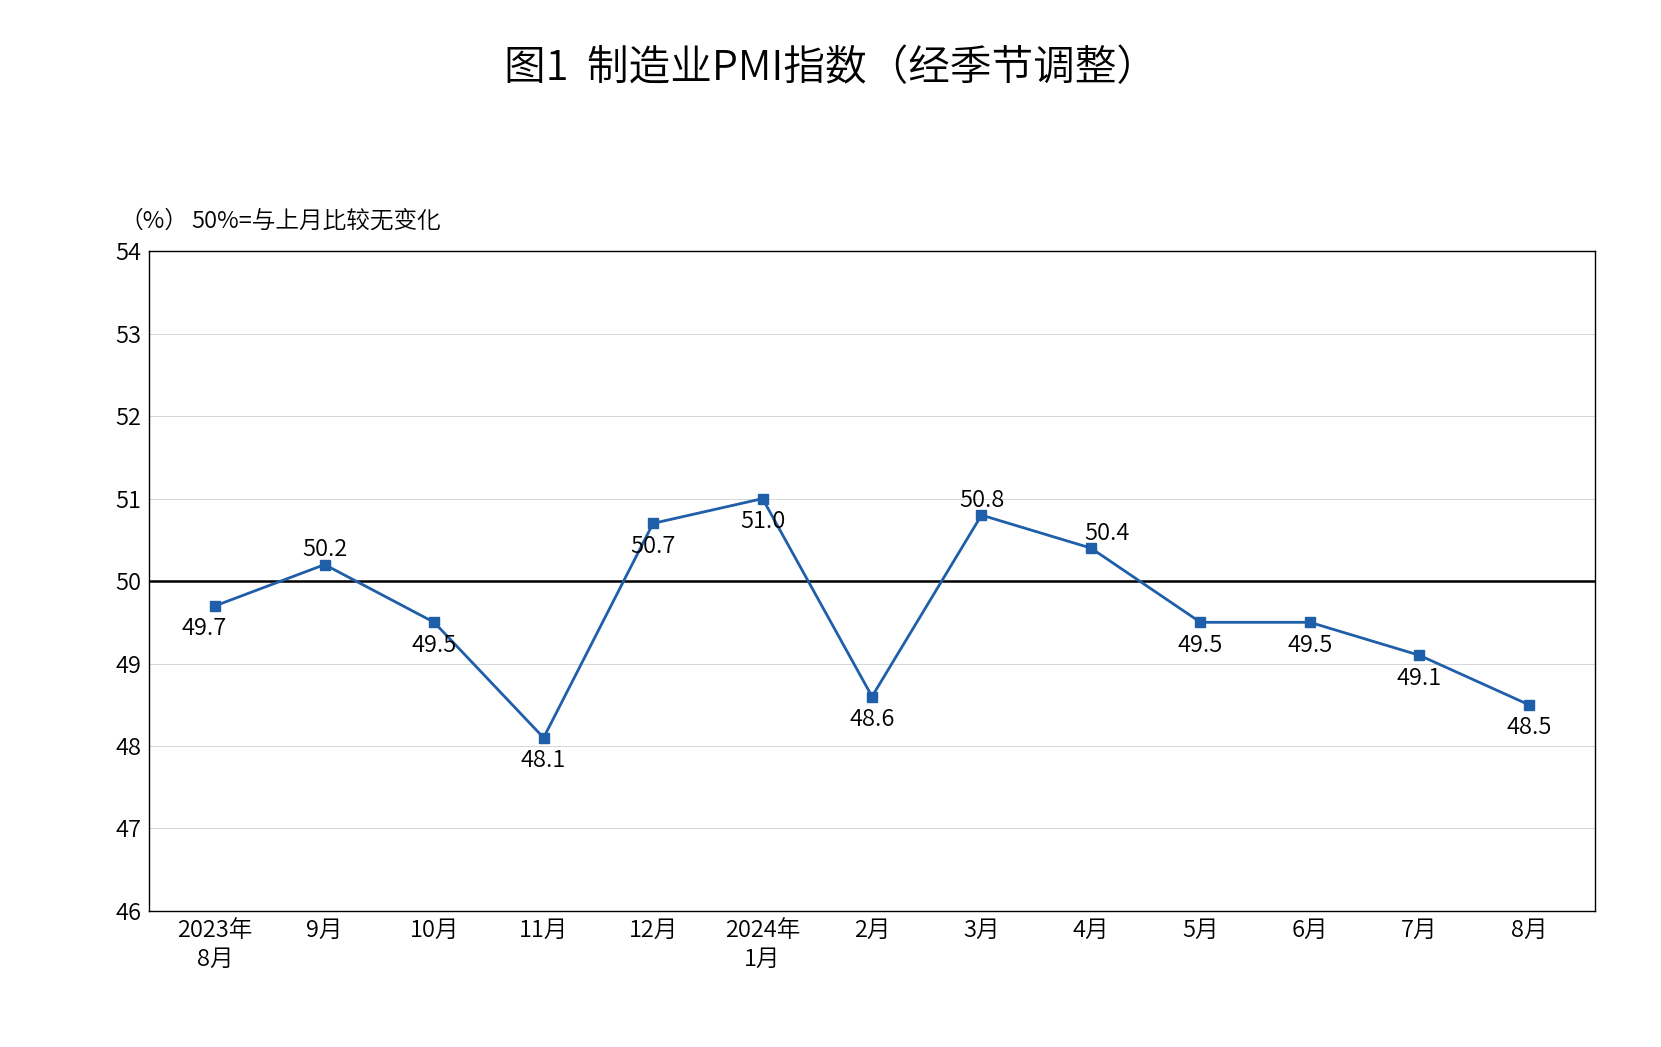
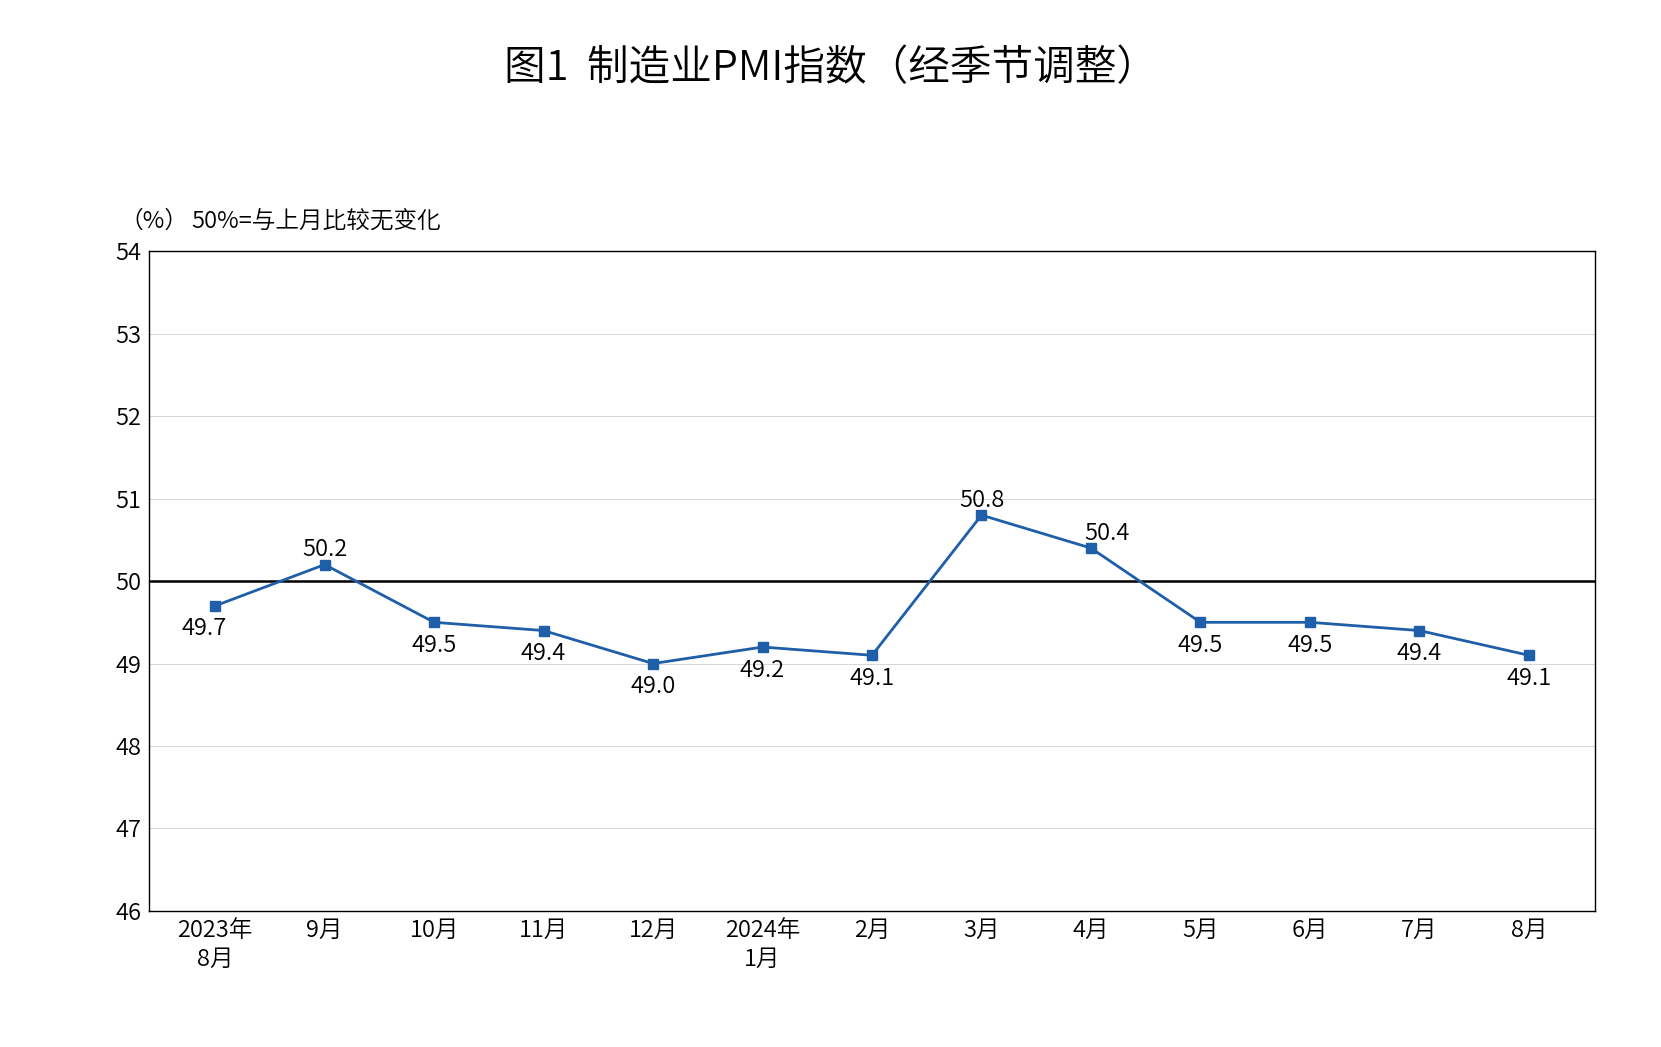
11月: 48.1 -> 49.4
12月: 50.7 -> 49.0
2024年 1月: 51.0 -> 49.2
2月: 48.6 -> 49.1
7月: 49.1 -> 49.4
8月: 48.5 -> 49.1
